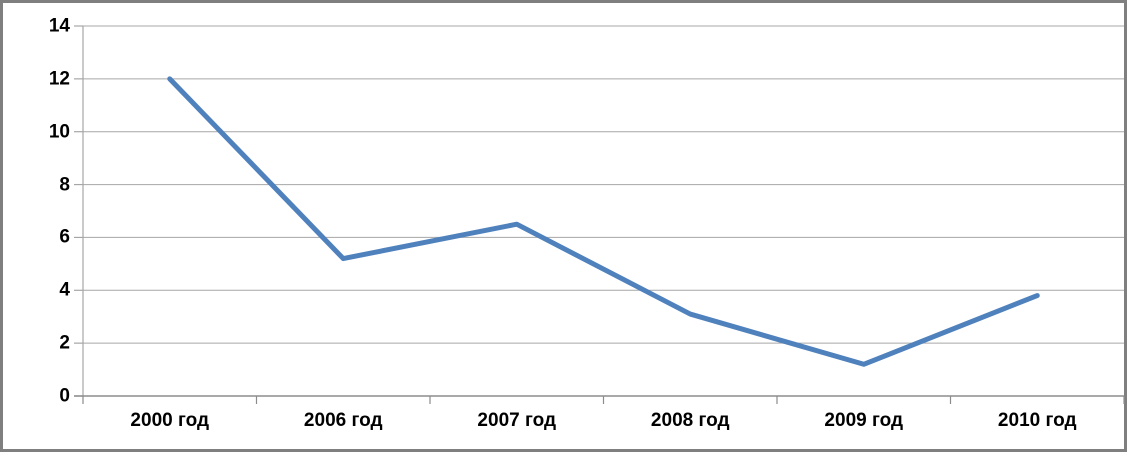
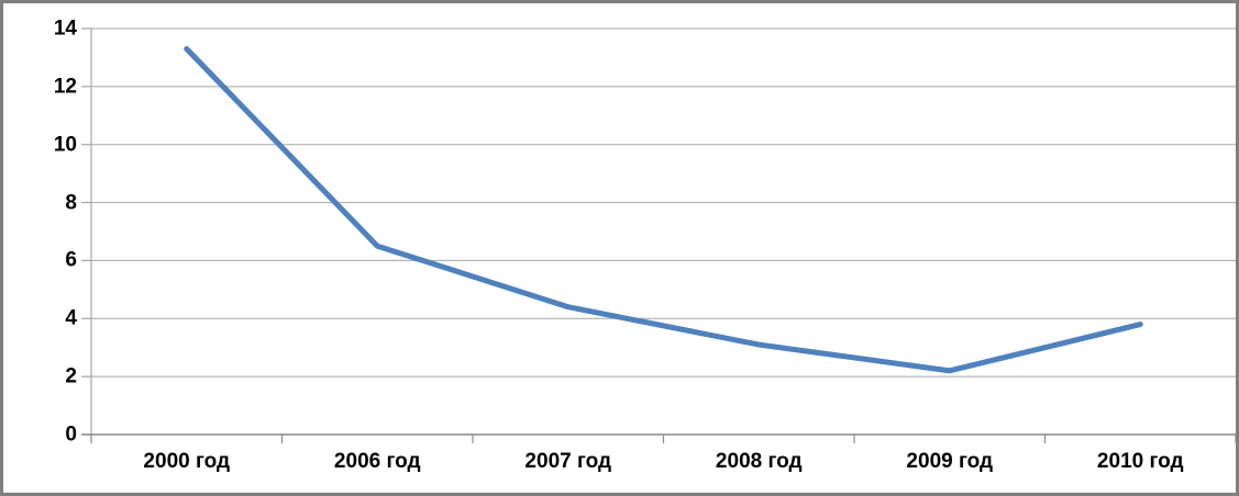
2000 год: 12.0 -> 13.3
2006 год: 5.2 -> 6.5
2007 год: 6.5 -> 4.4
2009 год: 1.2 -> 2.2
